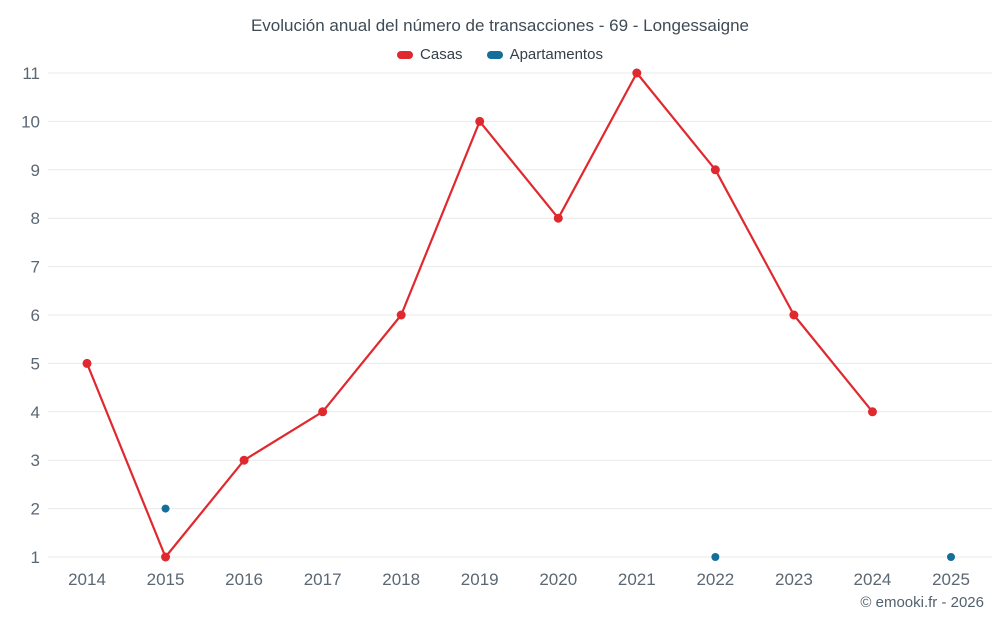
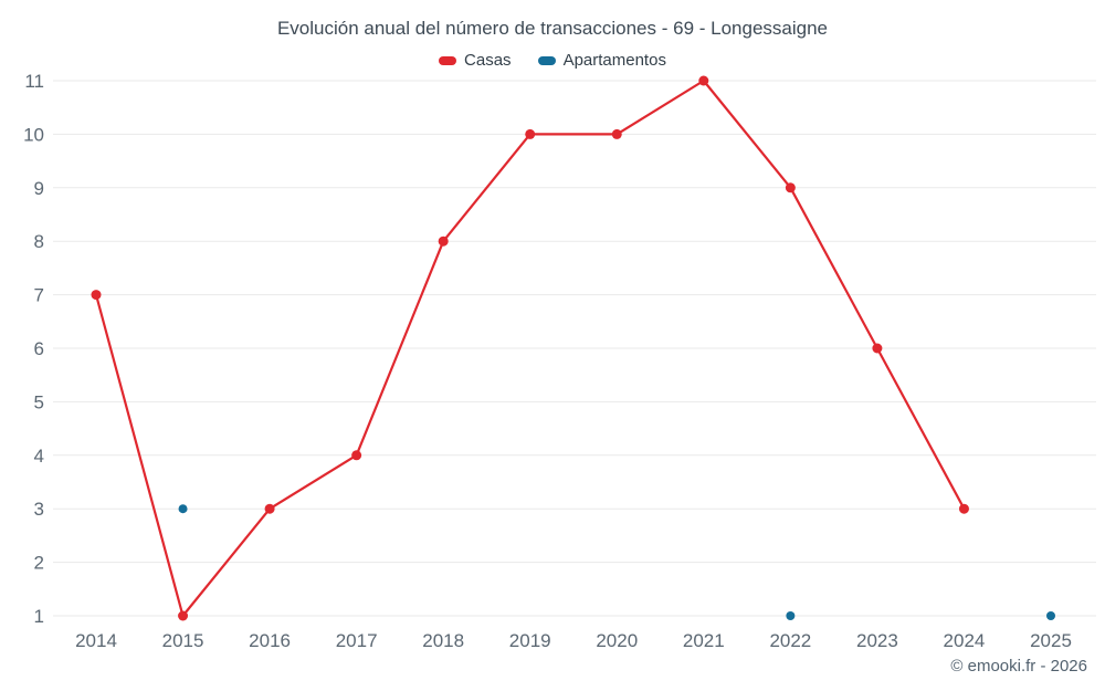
Casas/2014: 5 -> 7
Apartamentos/2015: 2 -> 3
Casas/2018: 6 -> 8
Casas/2020: 8 -> 10
Casas/2024: 4 -> 3
